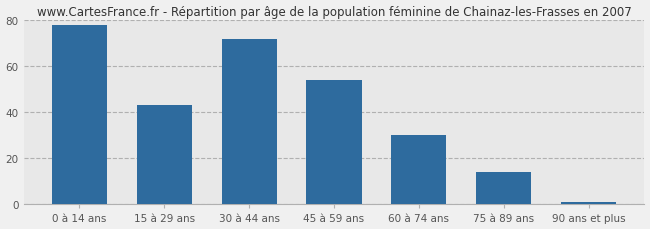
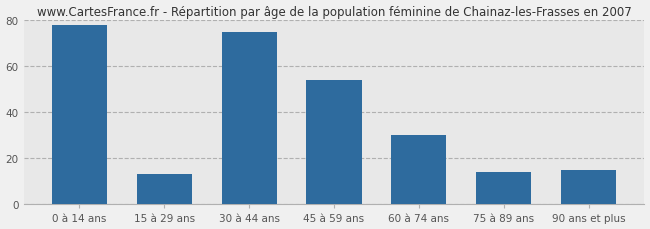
15 à 29 ans: 43 -> 13
30 à 44 ans: 72 -> 75
90 ans et plus: 1 -> 15
